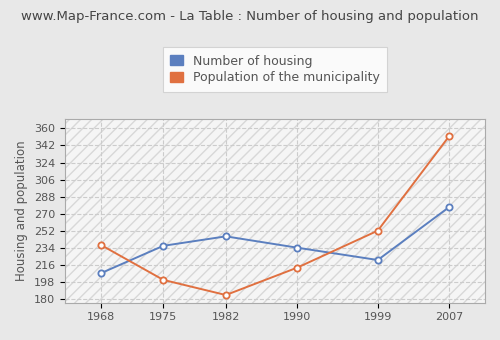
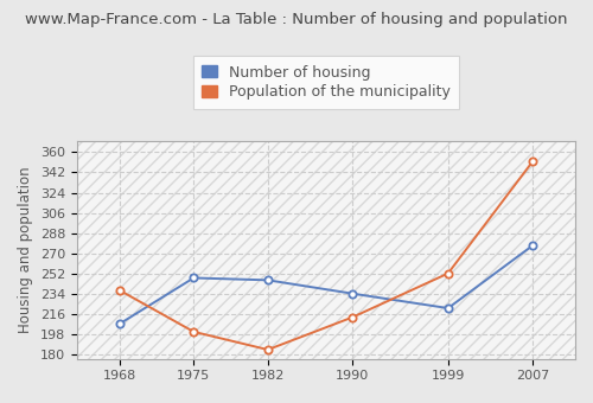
Number of housing/1975: 236 -> 248
